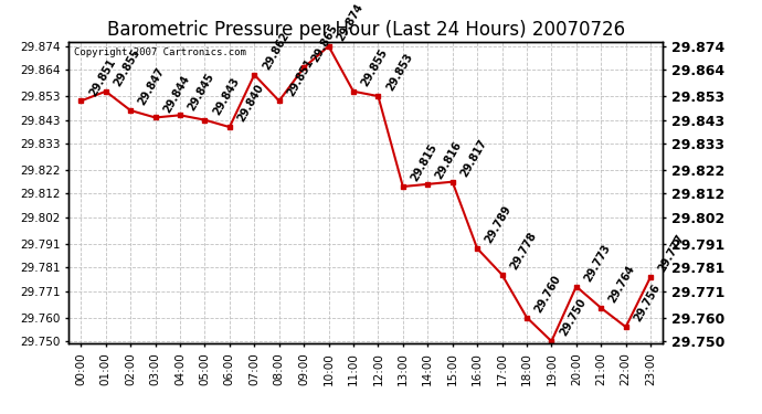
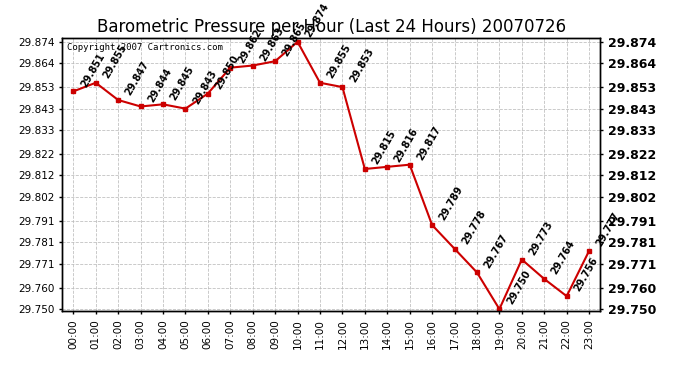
06:00: 29.840 -> 29.850
08:00: 29.851 -> 29.863
18:00: 29.760 -> 29.767
